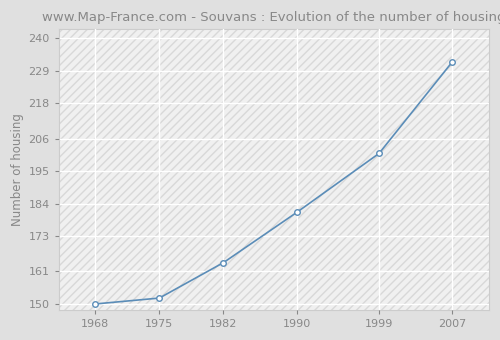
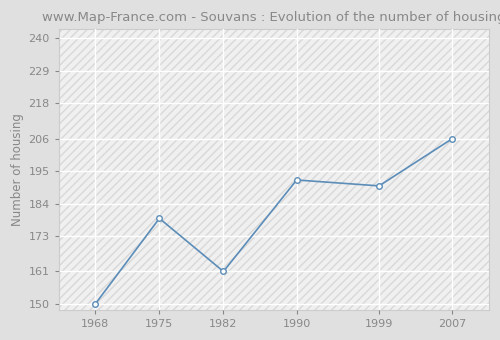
1975: 152 -> 179
1982: 164 -> 161
1990: 181 -> 192
1999: 201 -> 190
2007: 232 -> 206
